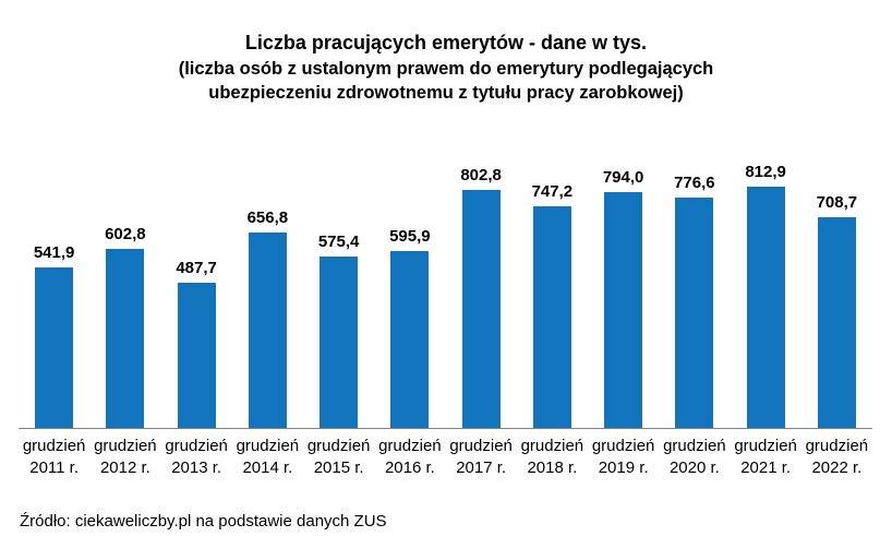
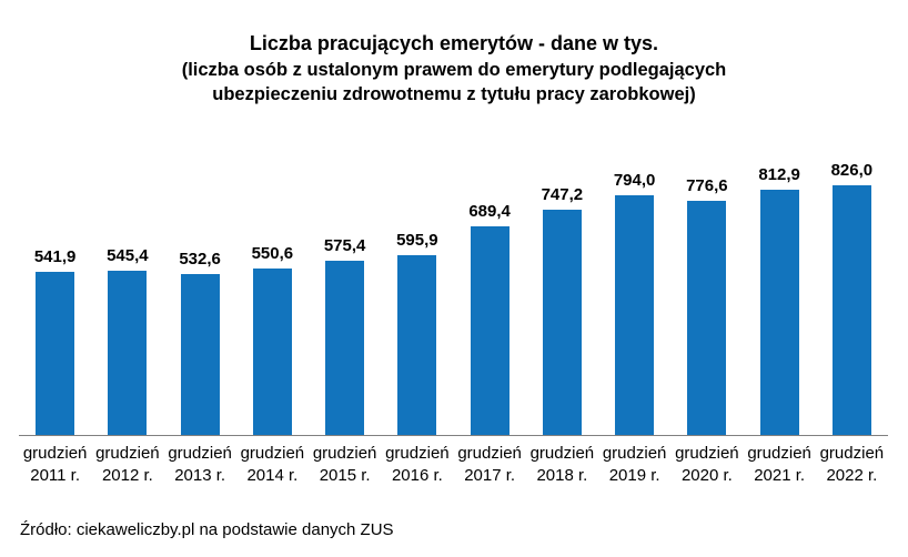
grudzień 2012 r.: 602,8 -> 545,4
grudzień 2013 r.: 487,7 -> 532,6
grudzień 2014 r.: 656,8 -> 550,6
grudzień 2017 r.: 802,8 -> 689,4
grudzień 2022 r.: 708,7 -> 826,0
